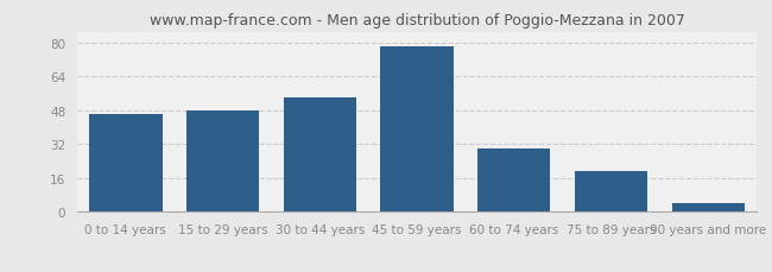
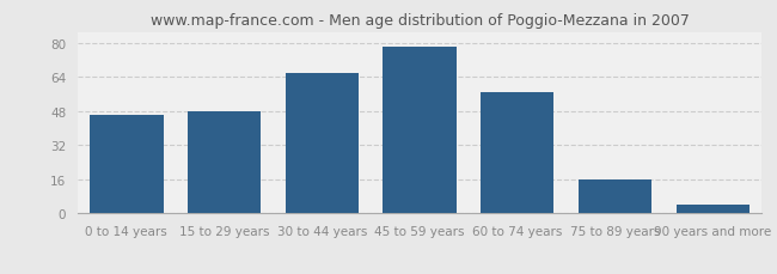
30 to 44 years: 54 -> 66
60 to 74 years: 30 -> 57
75 to 89 years: 19 -> 16
